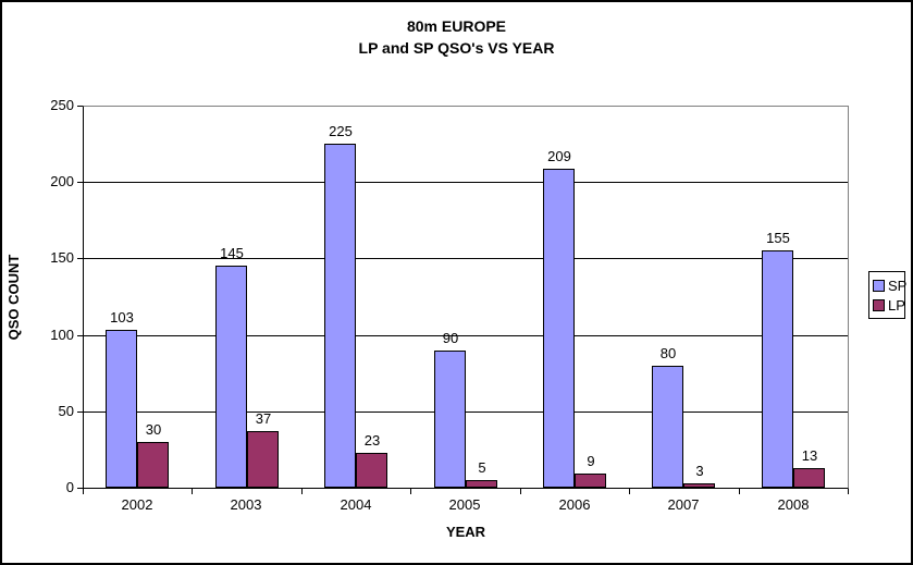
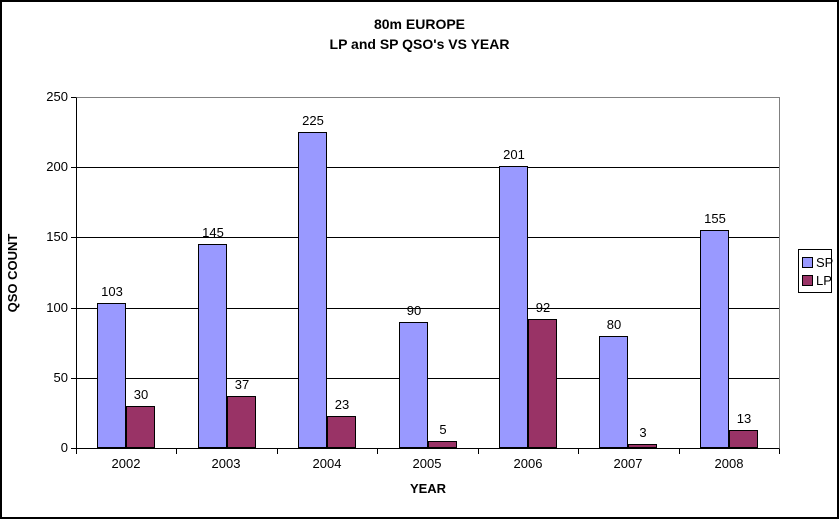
SP/2006: 209 -> 201
LP/2006: 9 -> 92
